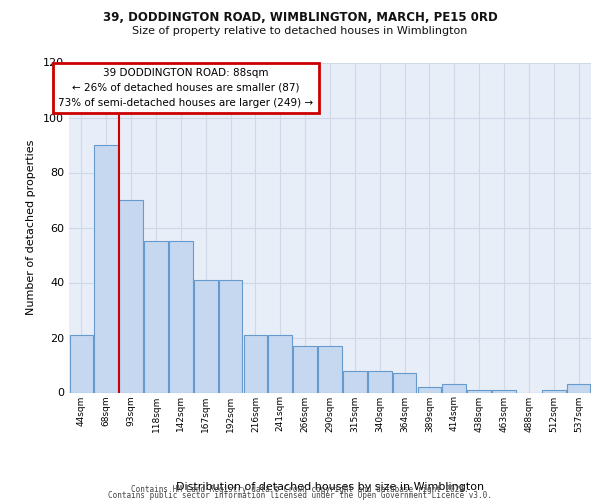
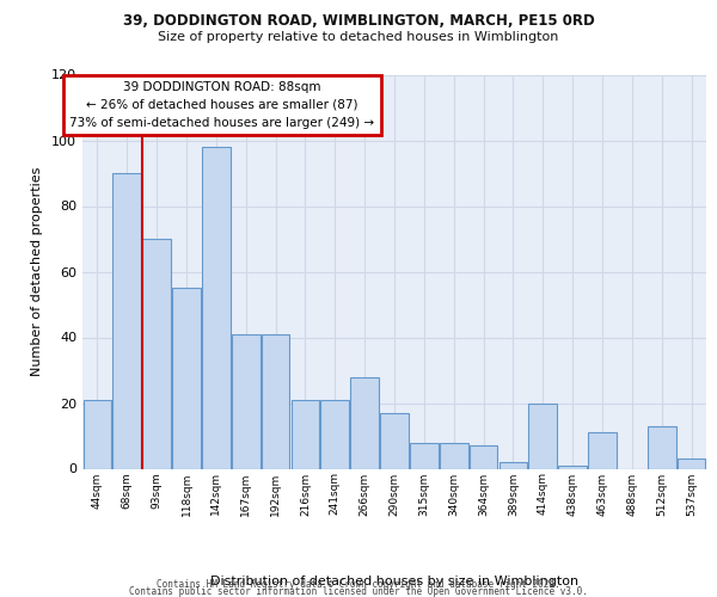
142sqm: 55 -> 98
266sqm: 17 -> 28
414sqm: 3 -> 20
463sqm: 1 -> 11
512sqm: 1 -> 13
